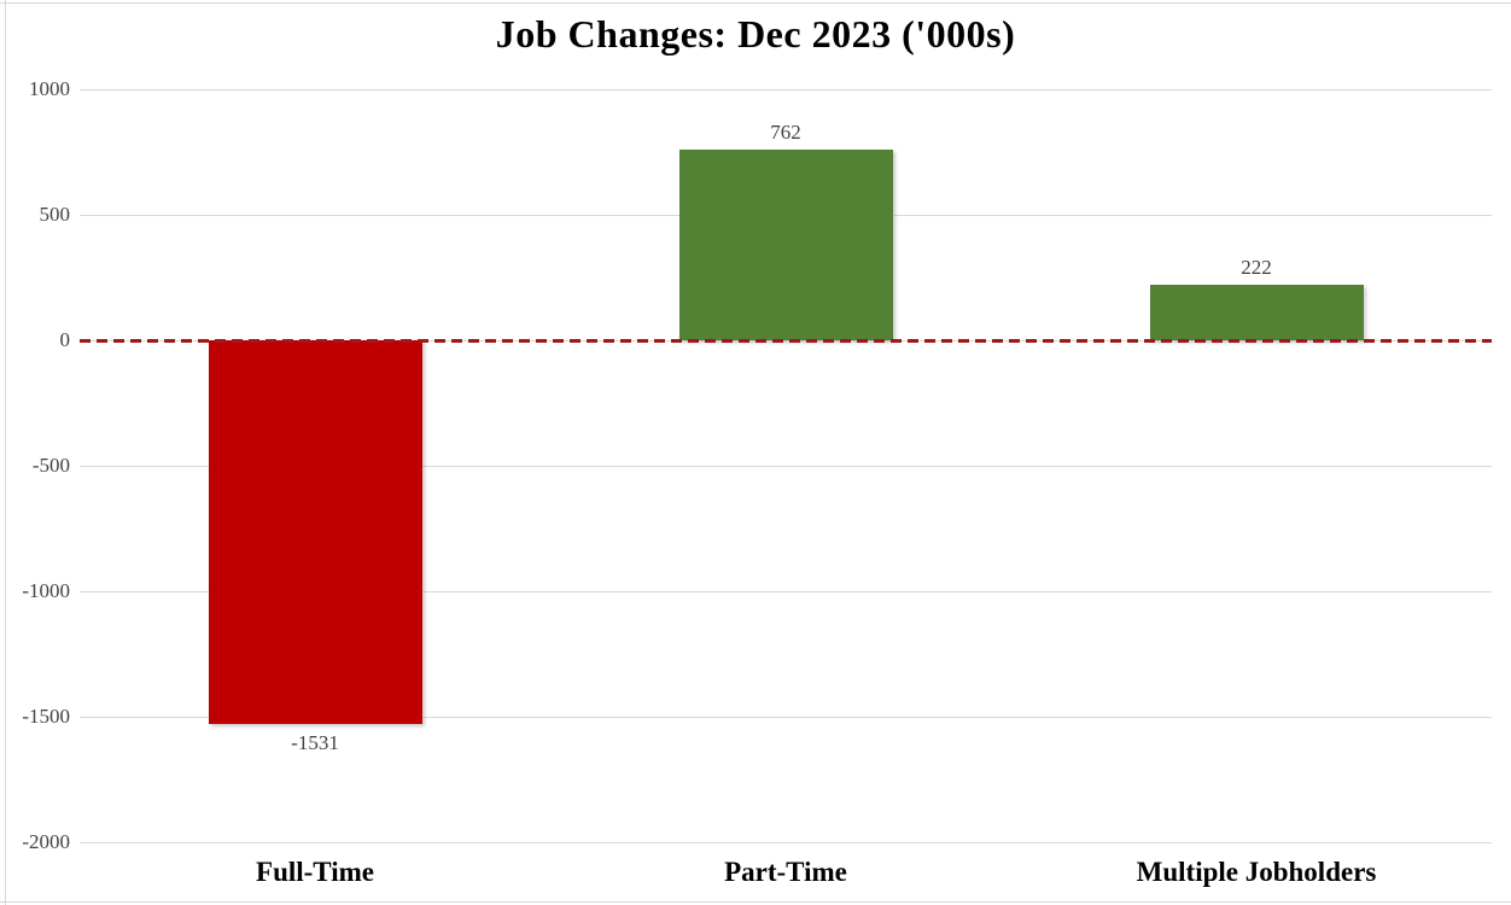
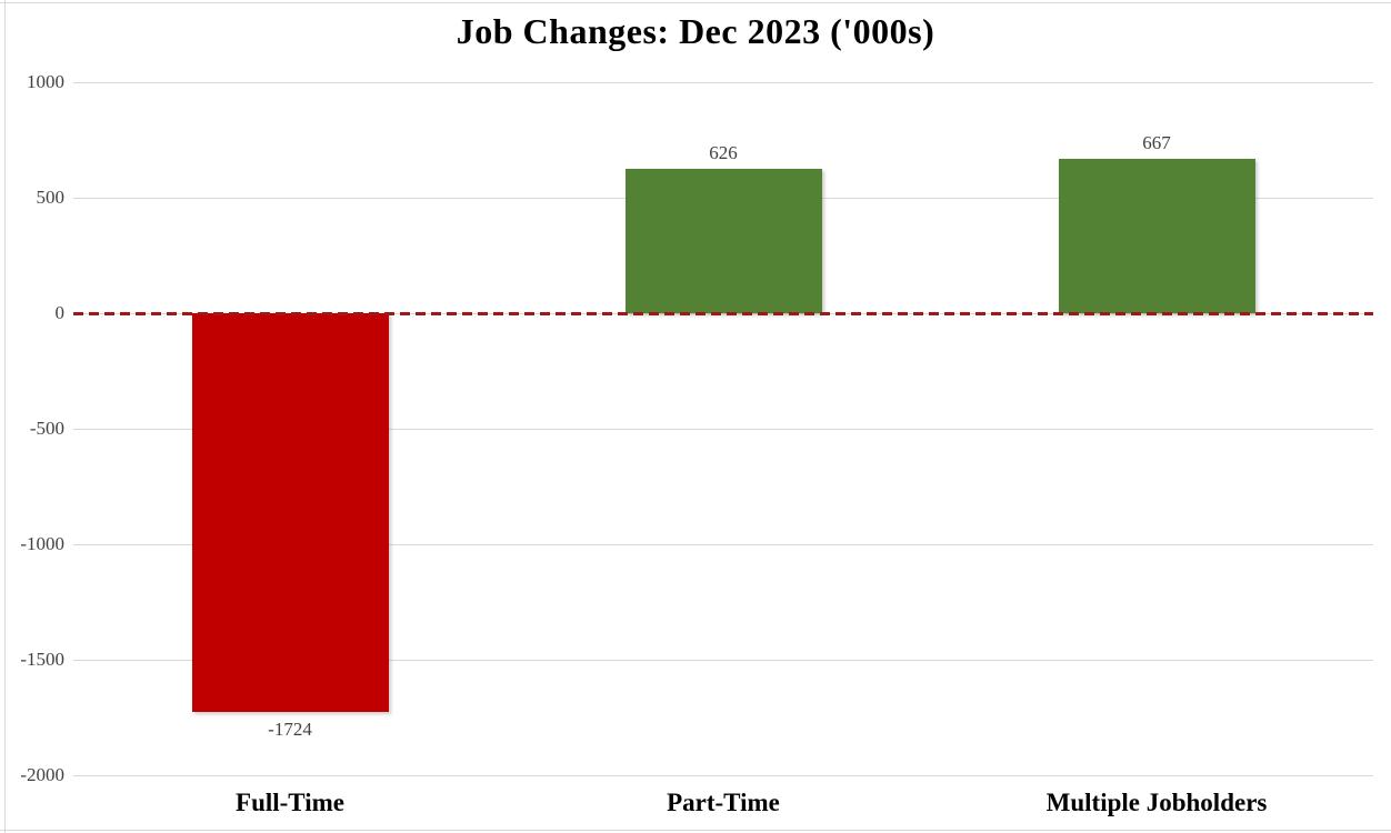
Full-Time: -1531 -> -1724
Part-Time: 762 -> 626
Multiple Jobholders: 222 -> 667
